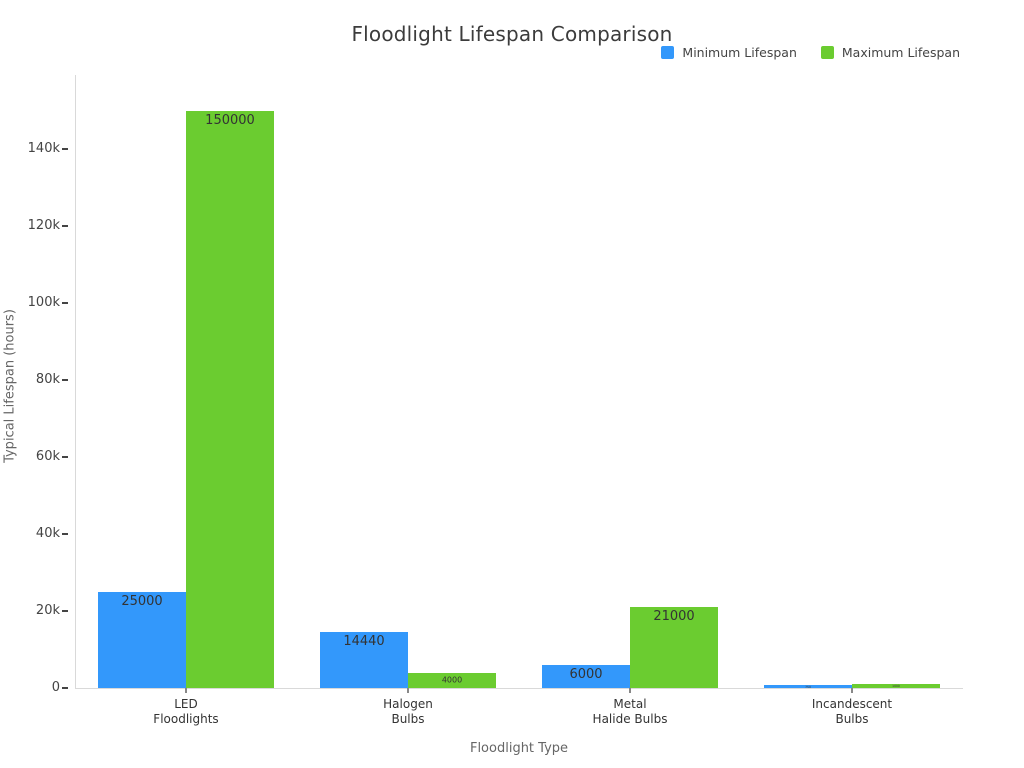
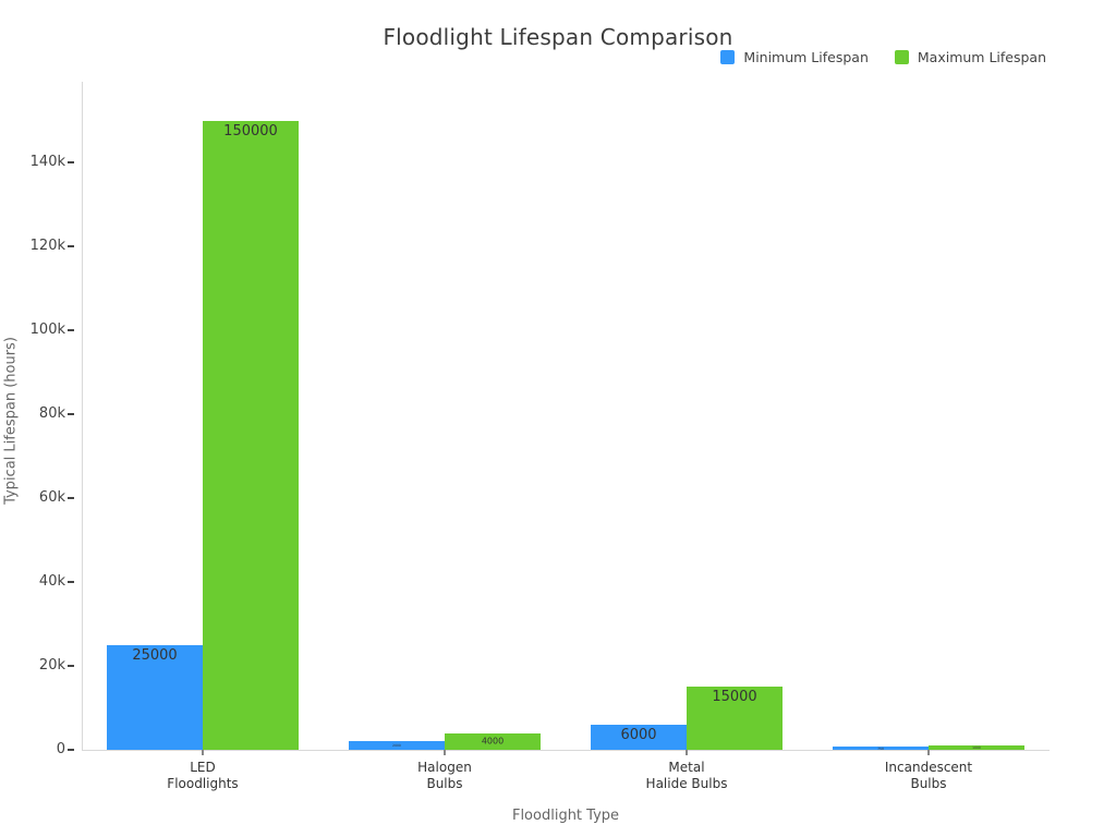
Minimum Lifespan/Halogen Bulbs: 14440 -> 2000
Maximum Lifespan/Metal Halide Bulbs: 21000 -> 15000
